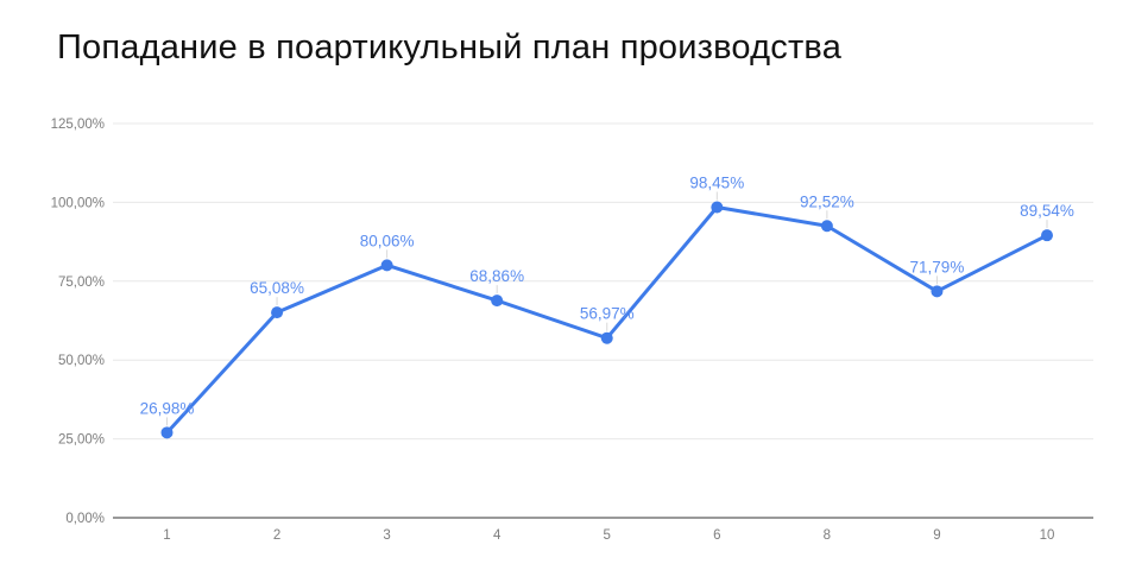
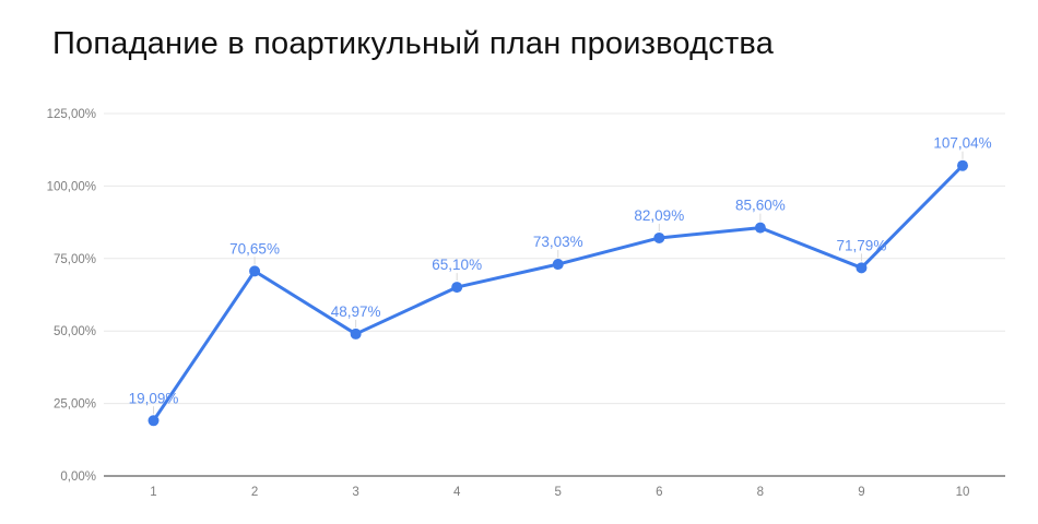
1: 26,98% -> 19,09%
2: 65,08% -> 70,65%
3: 80,06% -> 48,97%
4: 68,86% -> 65,10%
5: 56,97% -> 73,03%
6: 98,45% -> 82,09%
8: 92,52% -> 85,60%
10: 89,54% -> 107,04%
